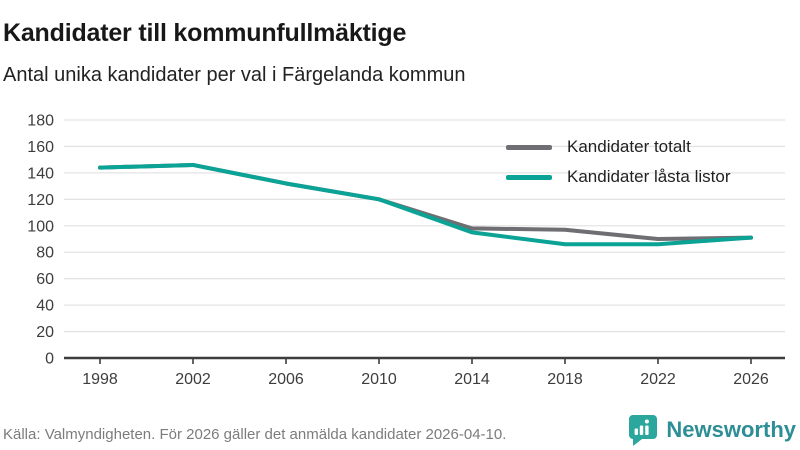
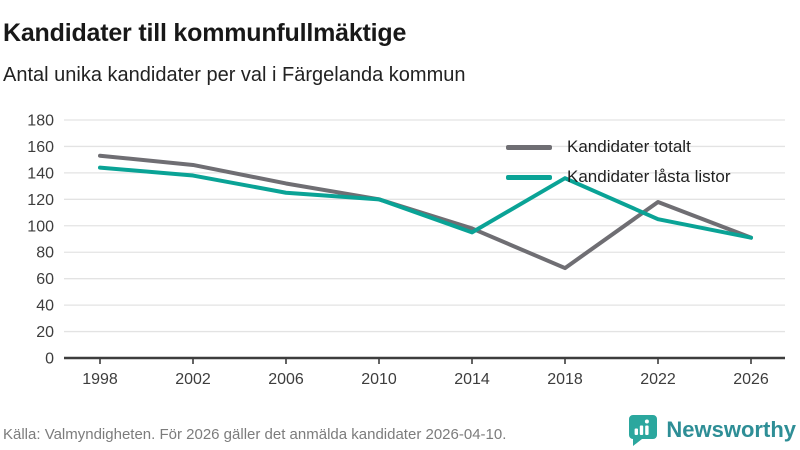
Kandidater totalt/1998: 144 -> 153
Kandidater låsta listor/2002: 146 -> 138
Kandidater låsta listor/2006: 132 -> 125
Kandidater totalt/2018: 97 -> 68
Kandidater låsta listor/2018: 86 -> 136
Kandidater totalt/2022: 90 -> 118
Kandidater låsta listor/2022: 86 -> 105
